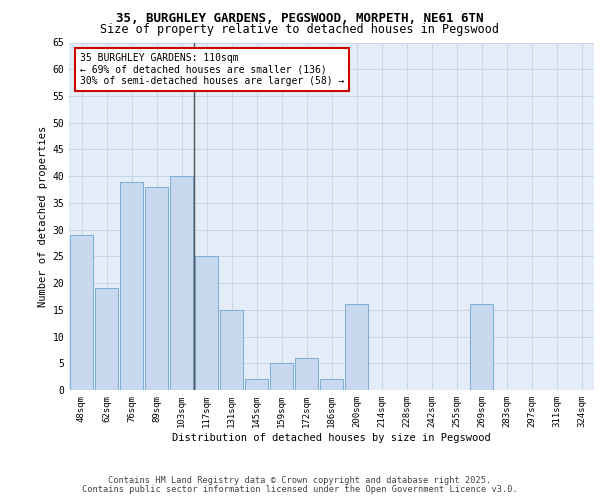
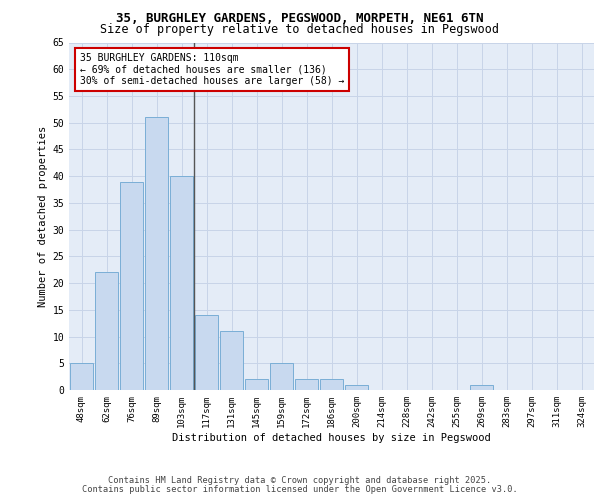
48sqm: 29 -> 5
62sqm: 19 -> 22
89sqm: 38 -> 51
117sqm: 25 -> 14
131sqm: 15 -> 11
172sqm: 6 -> 2
200sqm: 16 -> 1
269sqm: 16 -> 1
